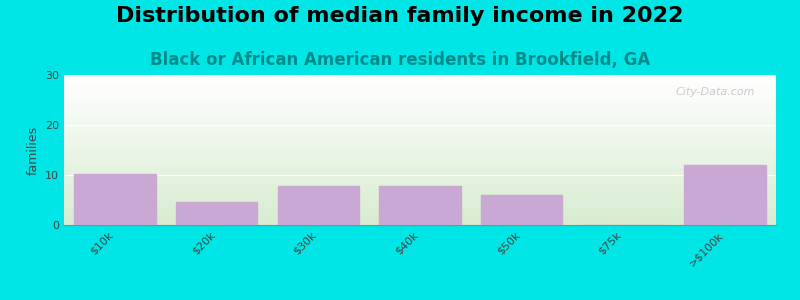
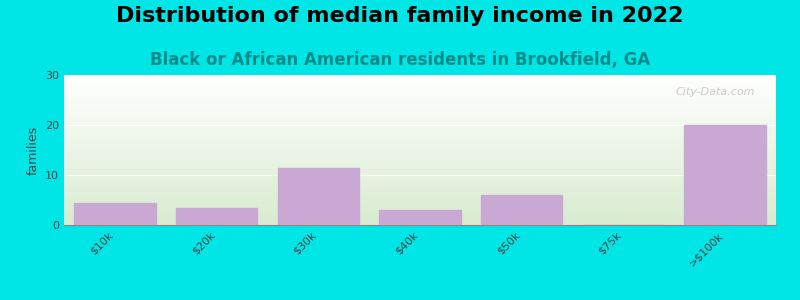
$10k: 10.2 -> 4.5
$20k: 4.6 -> 3.5
$30k: 7.8 -> 11.5
$40k: 7.8 -> 3.0
>$100k: 12.0 -> 20.0
